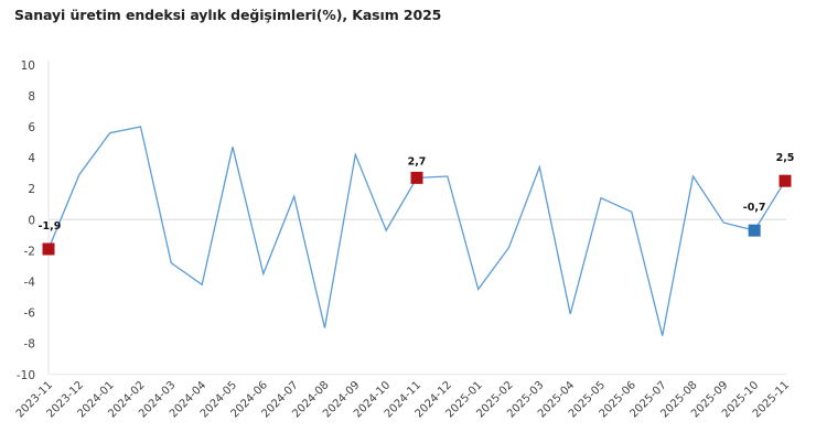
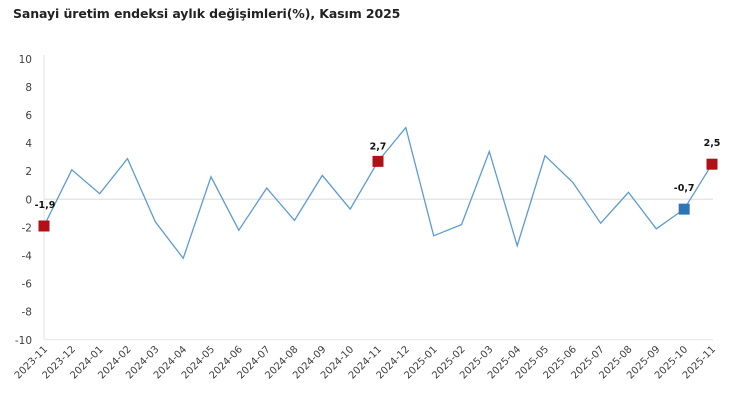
2023-12: 2.9 -> 2.1
2024-01: 5.6 -> 0.4
2024-02: 6.0 -> 2.9
2024-03: -2.8 -> -1.6
2024-05: 4.7 -> 1.6
2024-06: -3.5 -> -2.2
2024-07: 1.5 -> 0.8
2024-08: -7.0 -> -1.5
2024-09: 4.2 -> 1.7
2024-12: 2.8 -> 5.1
2025-01: -4.5 -> -2.6
2025-04: -6.1 -> -3.3
2025-05: 1.4 -> 3.1
2025-06: 0.5 -> 1.2
2025-07: -7.5 -> -1.7
2025-08: 2.8 -> 0.5
2025-09: -0.2 -> -2.1
